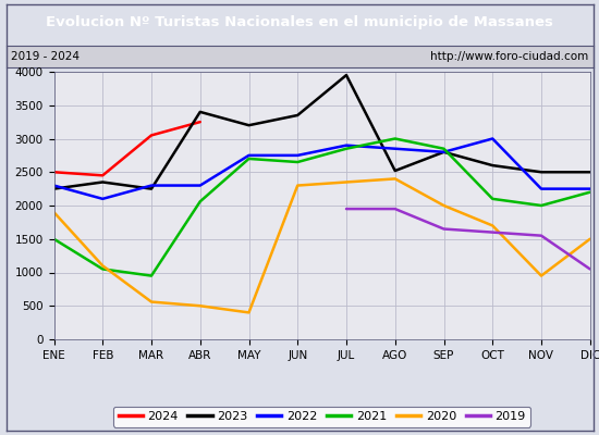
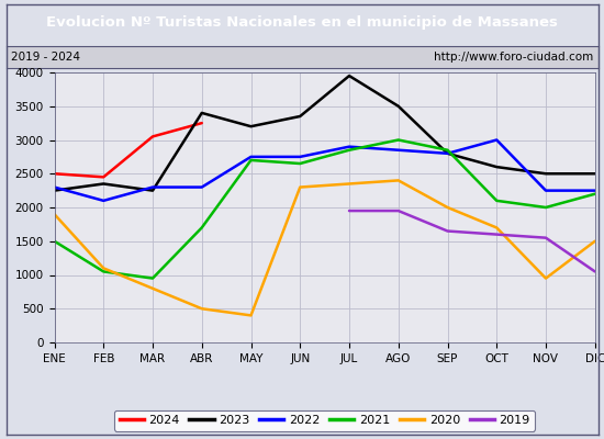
2020/MAR: 560 -> 800
2021/ABR: 2060 -> 1700
2023/AGO: 2520 -> 3500
